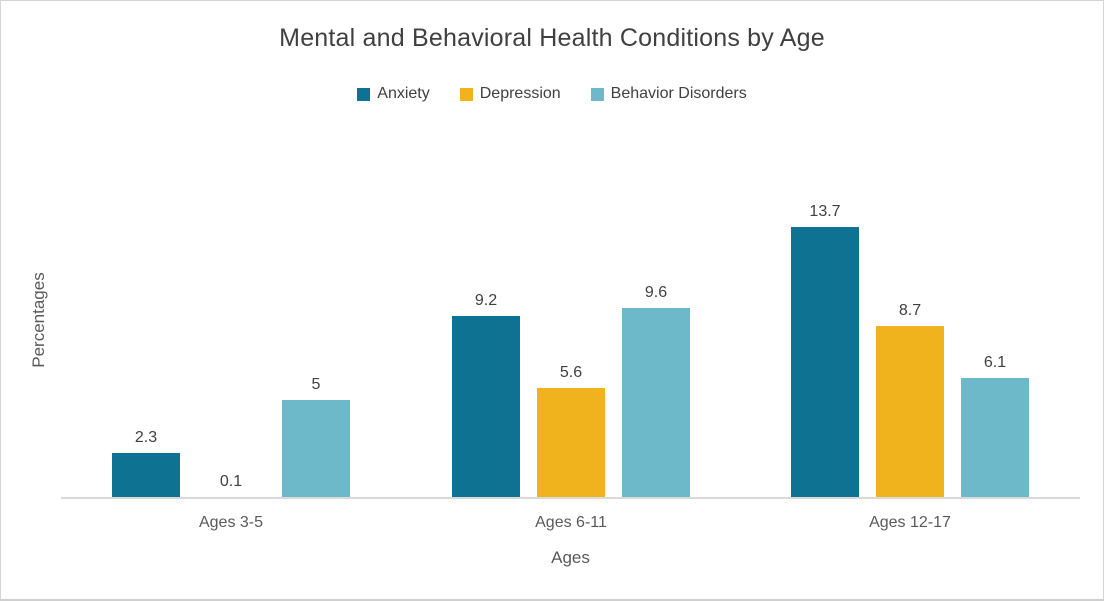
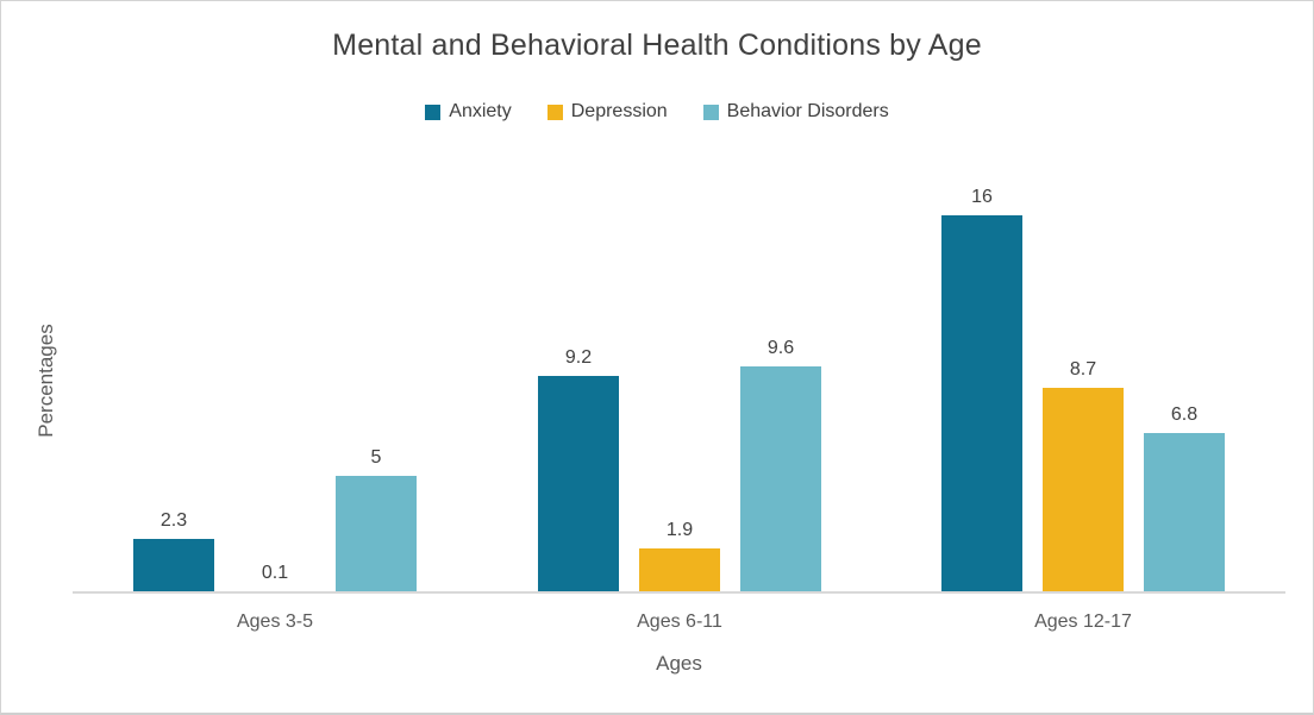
Depression/Ages 6-11: 5.6 -> 1.9
Anxiety/Ages 12-17: 13.7 -> 16
Behavior Disorders/Ages 12-17: 6.1 -> 6.8
